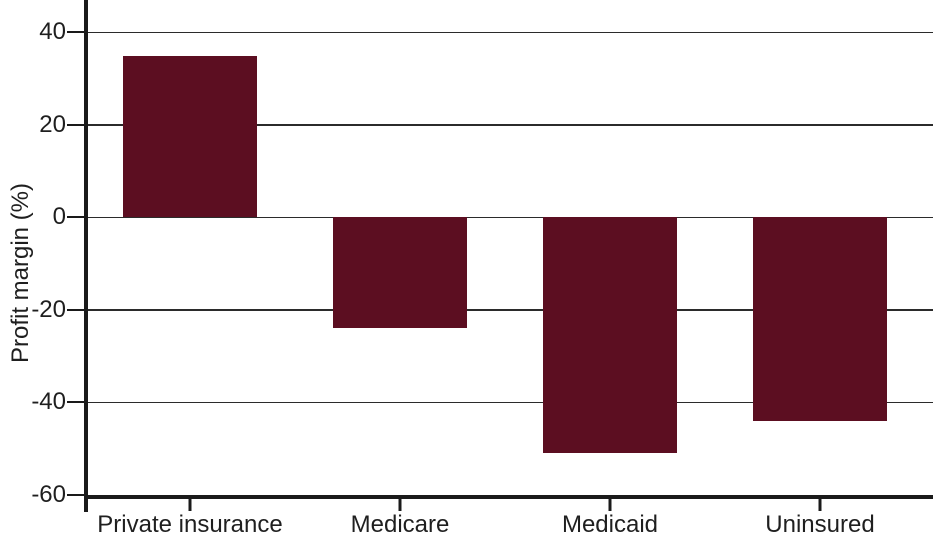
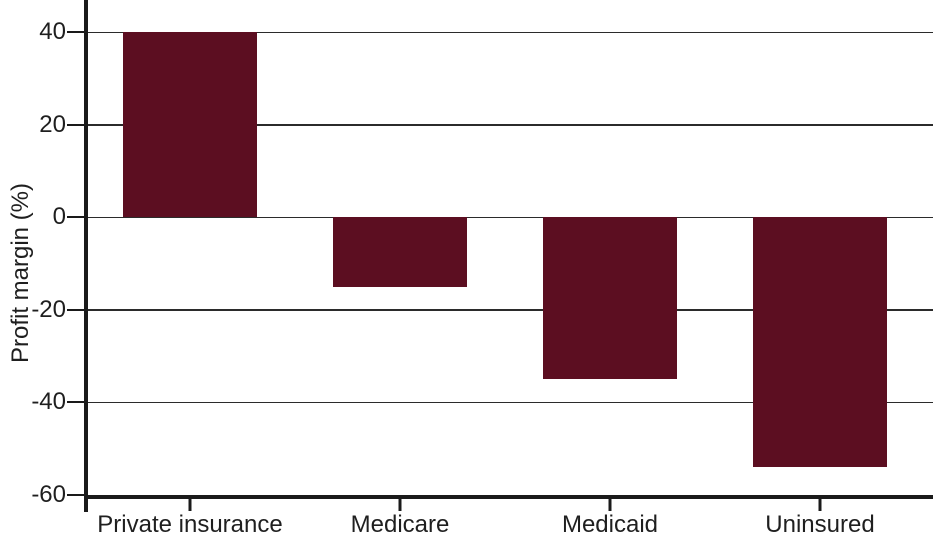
Private insurance: 35 -> 40
Medicare: -24 -> -15
Medicaid: -51 -> -35
Uninsured: -44 -> -54
